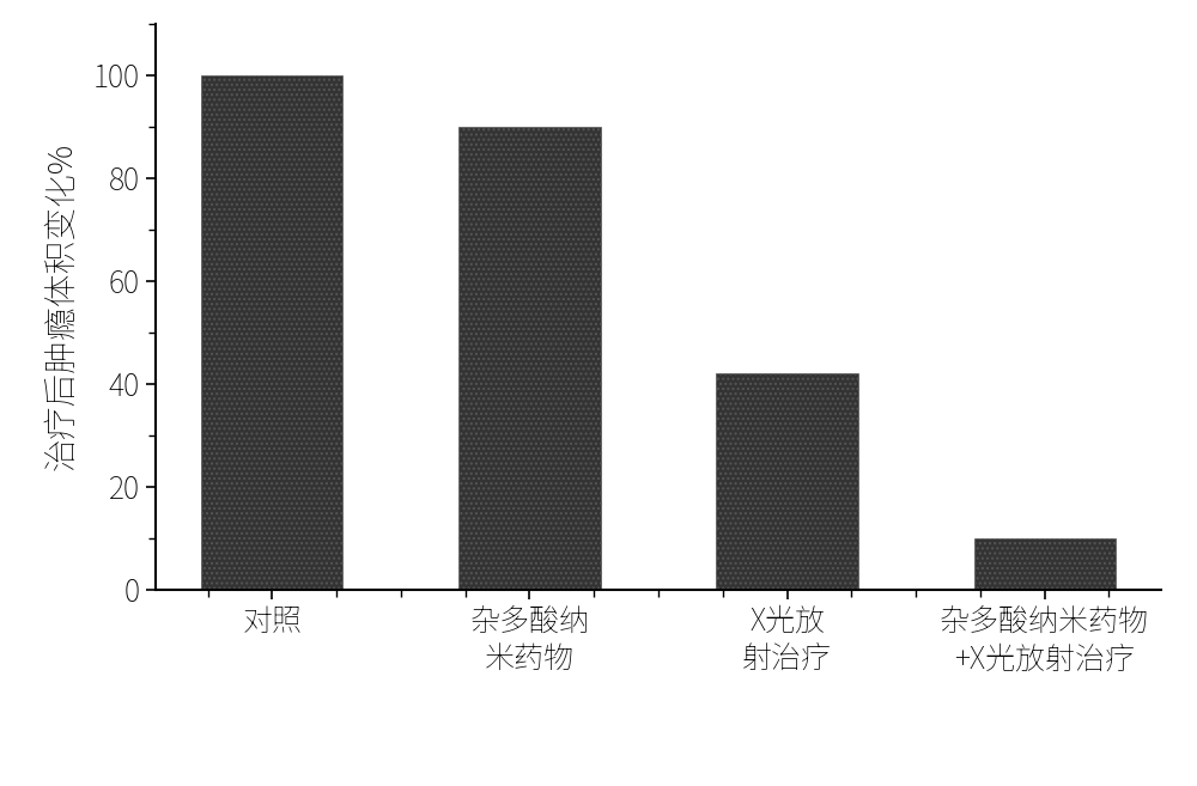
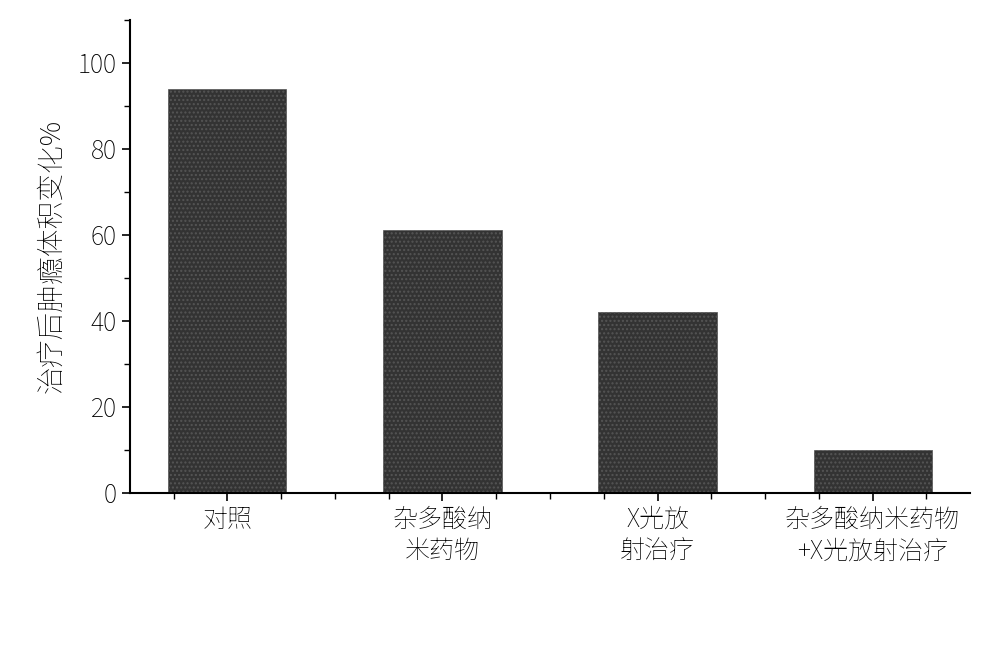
对照: 100 -> 94
杂多酸纳 米药物: 90 -> 61
